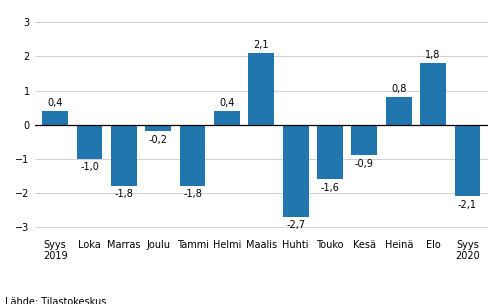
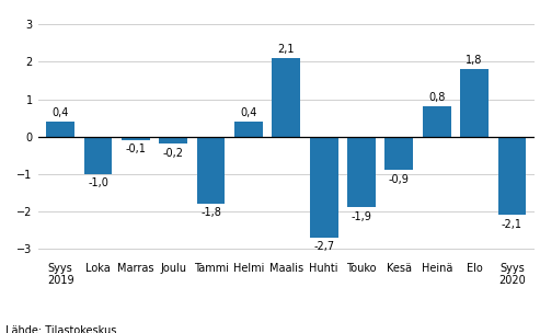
Marras: -1,8 -> -0,1
Touko: -1,6 -> -1,9
